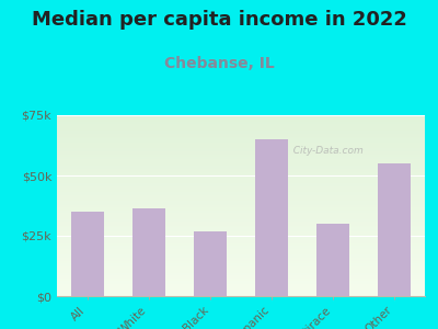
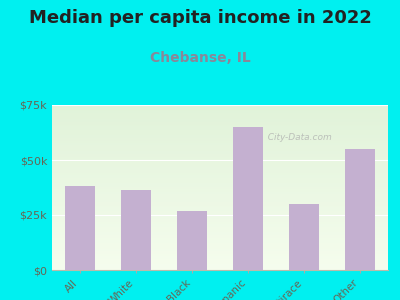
All: $35.0k -> $38.0k
